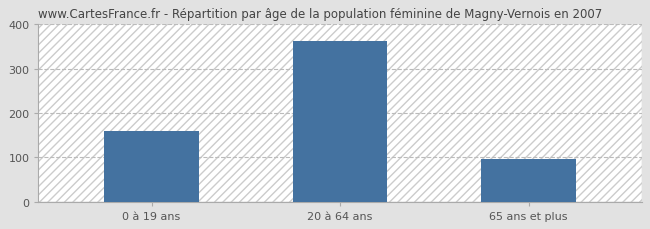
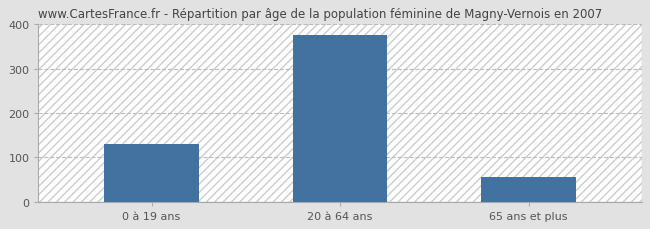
0 à 19 ans: 160 -> 130
20 à 64 ans: 362 -> 375
65 ans et plus: 97 -> 55
